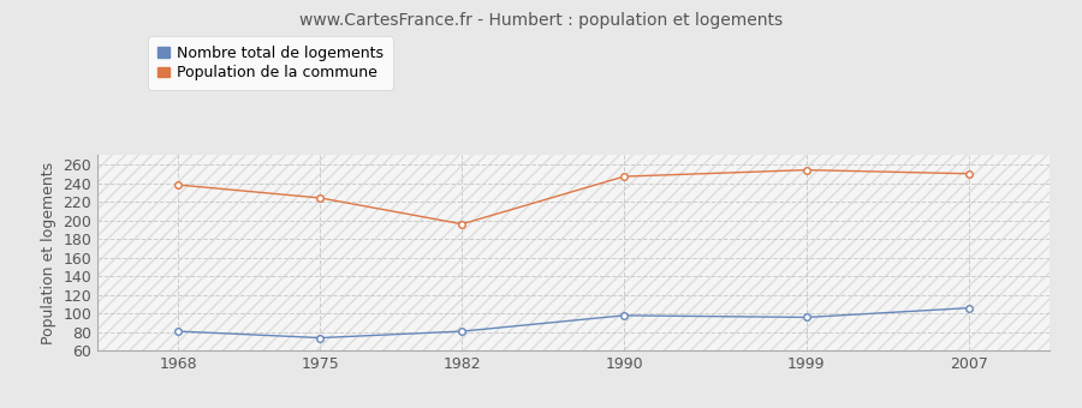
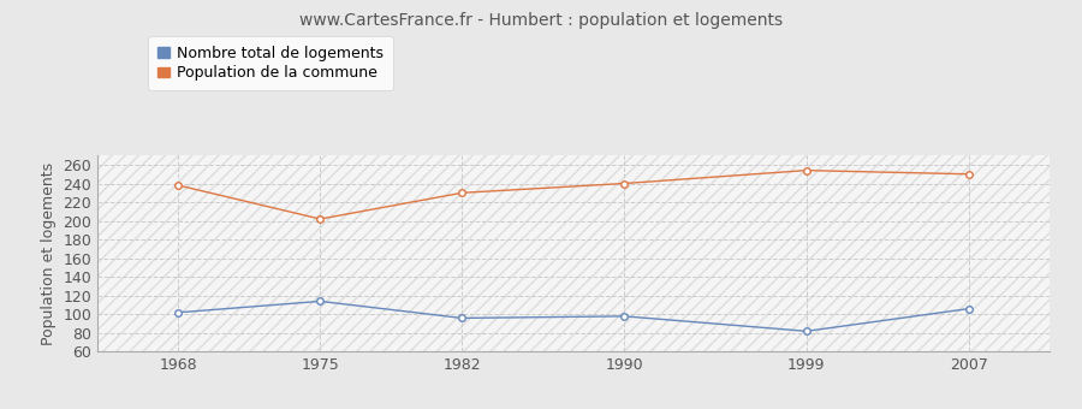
Nombre total de logements/1968: 81 -> 102
Nombre total de logements/1975: 74 -> 114
Population de la commune/1975: 224 -> 202
Nombre total de logements/1982: 81 -> 96
Population de la commune/1982: 196 -> 230
Population de la commune/1990: 247 -> 240
Nombre total de logements/1999: 96 -> 82
